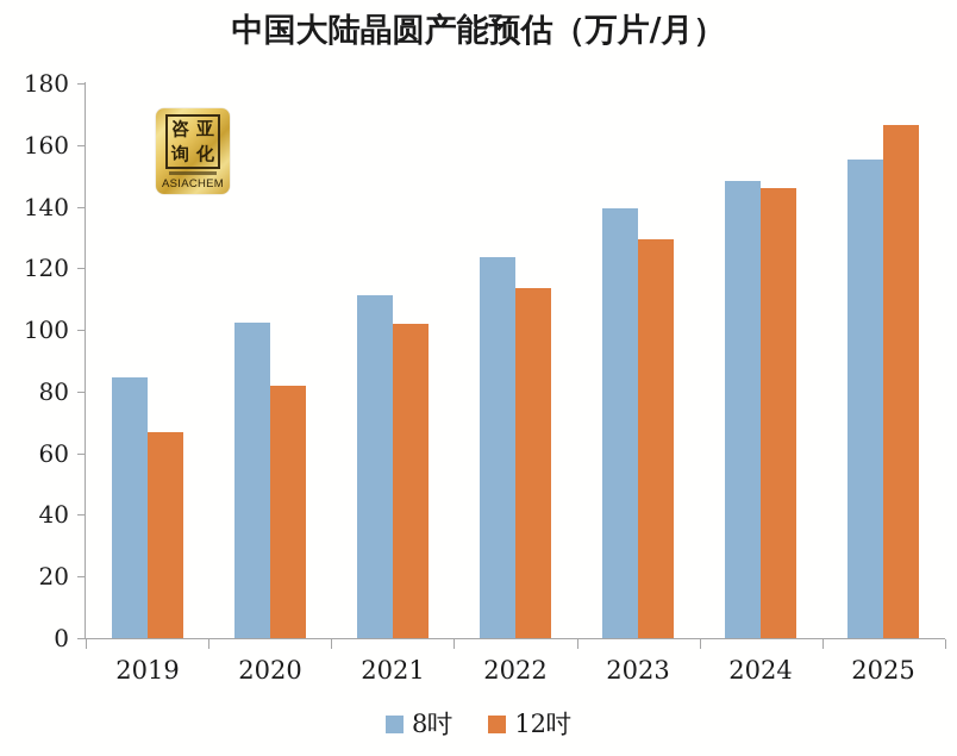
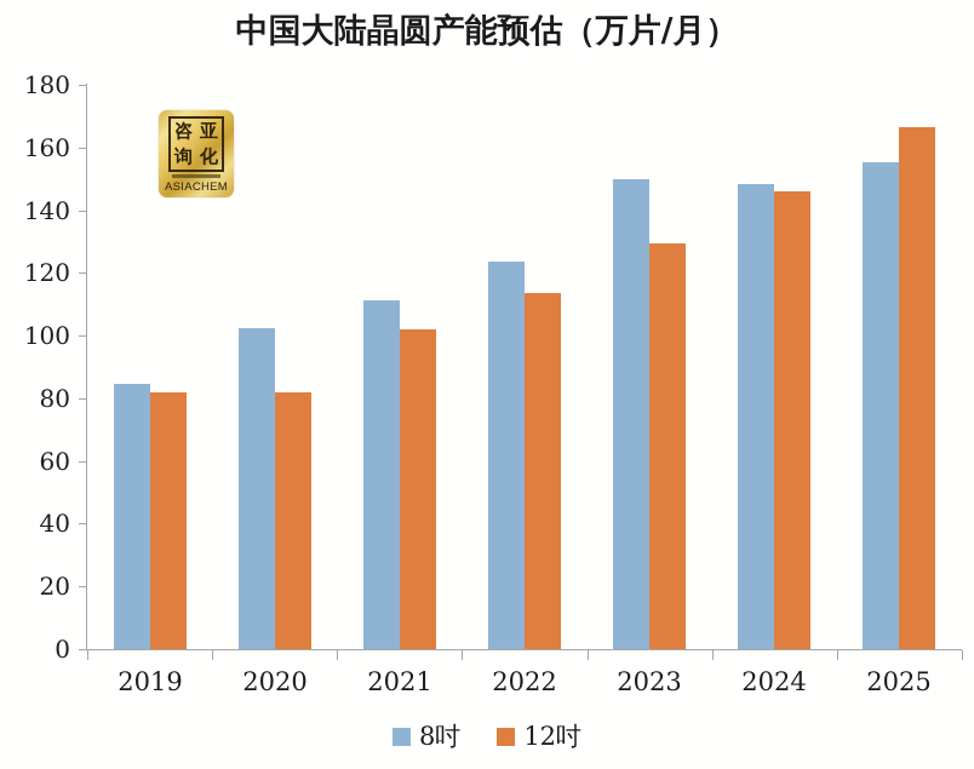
12吋/2019: 67 -> 82
8吋/2023: 140 -> 150
